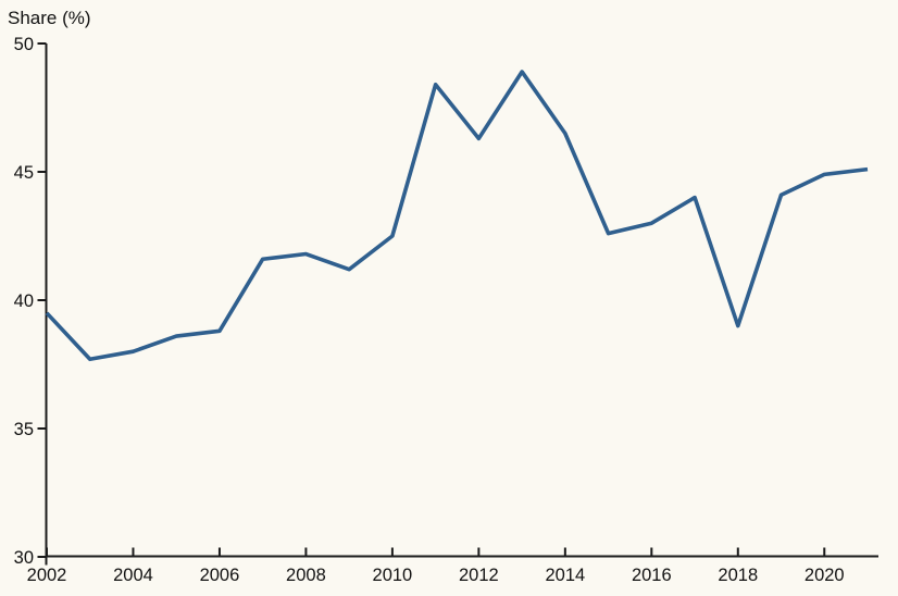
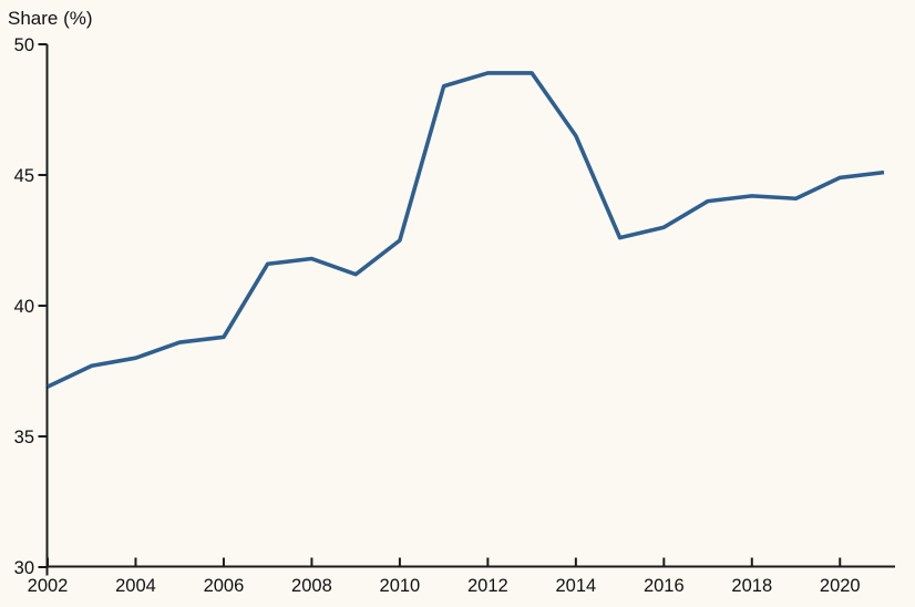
2002: 39.5 -> 36.9
2012: 46.3 -> 48.9
2018: 39.0 -> 44.2
